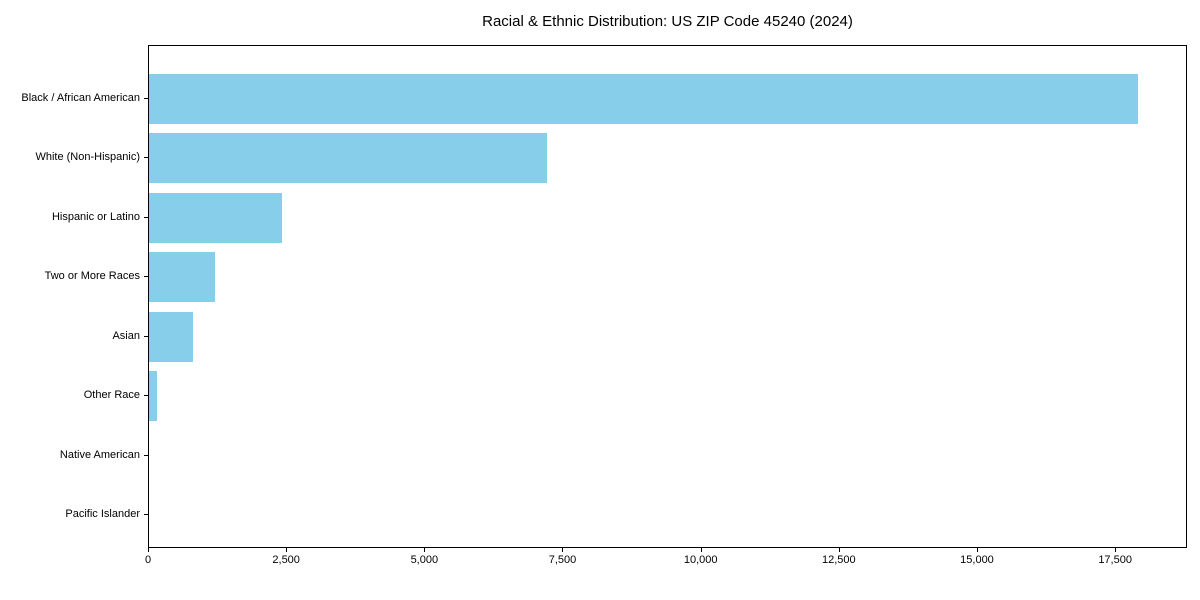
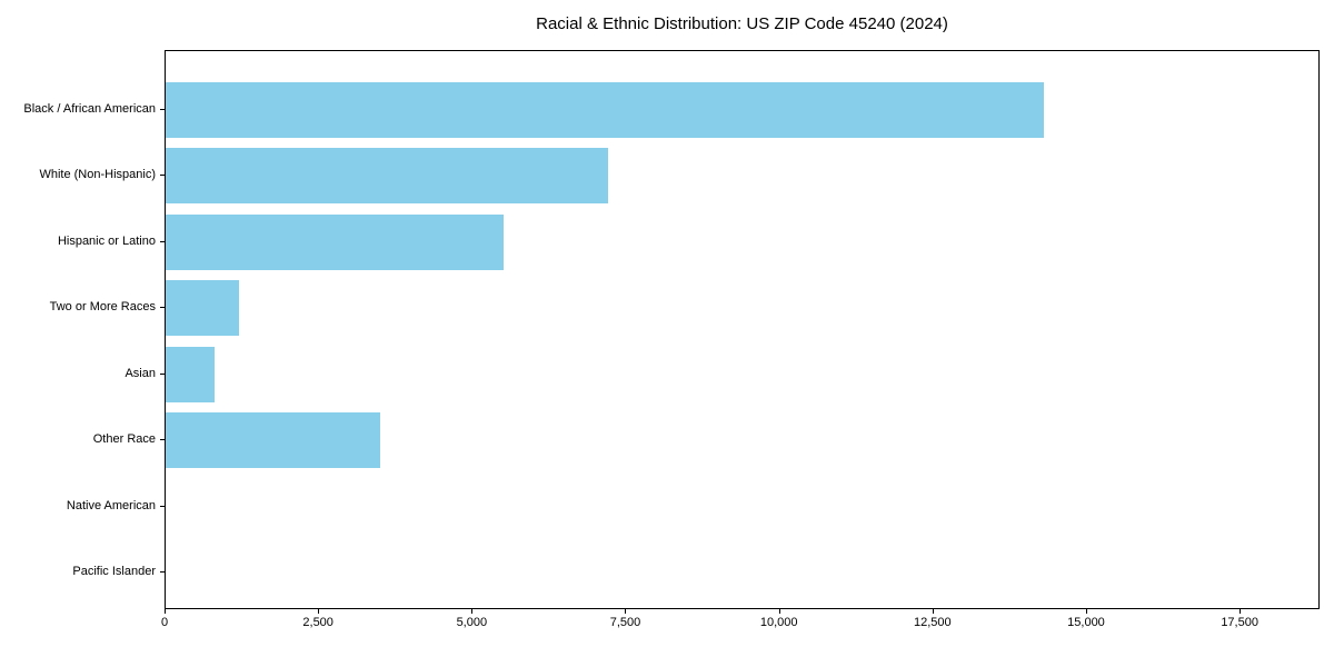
Black / African American: 17900 -> 14300
Hispanic or Latino: 2400 -> 5500
Other Race: 200 -> 3500
